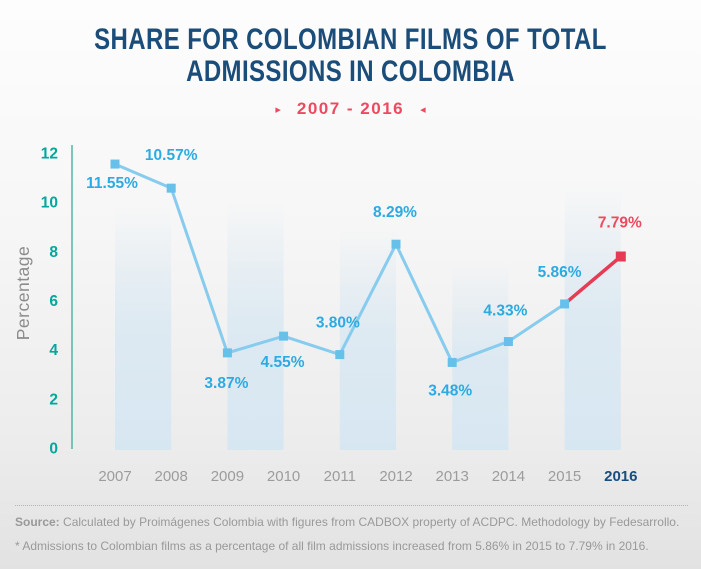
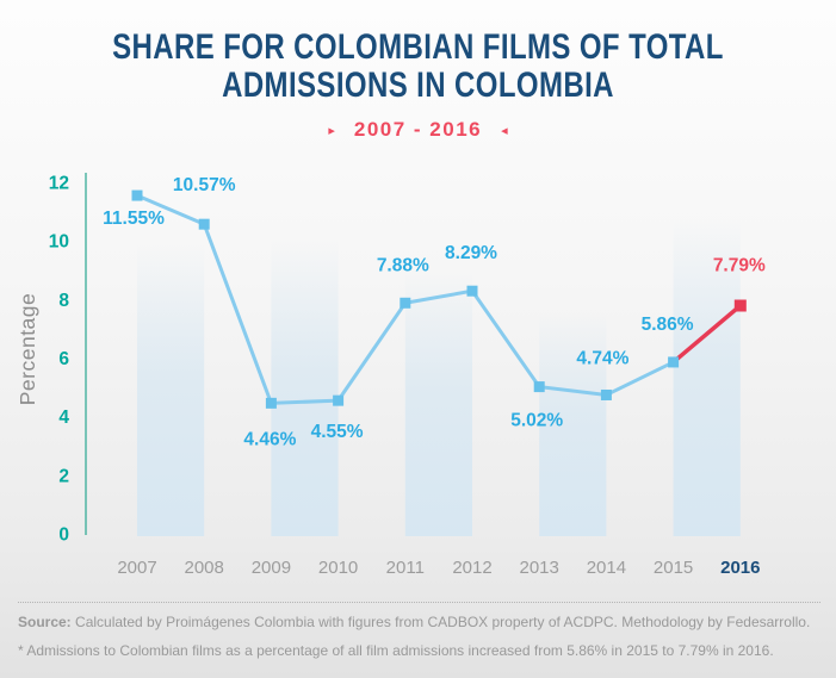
2009: 3.87% -> 4.46%
2011: 3.80% -> 7.88%
2013: 3.48% -> 5.02%
2014: 4.33% -> 4.74%
